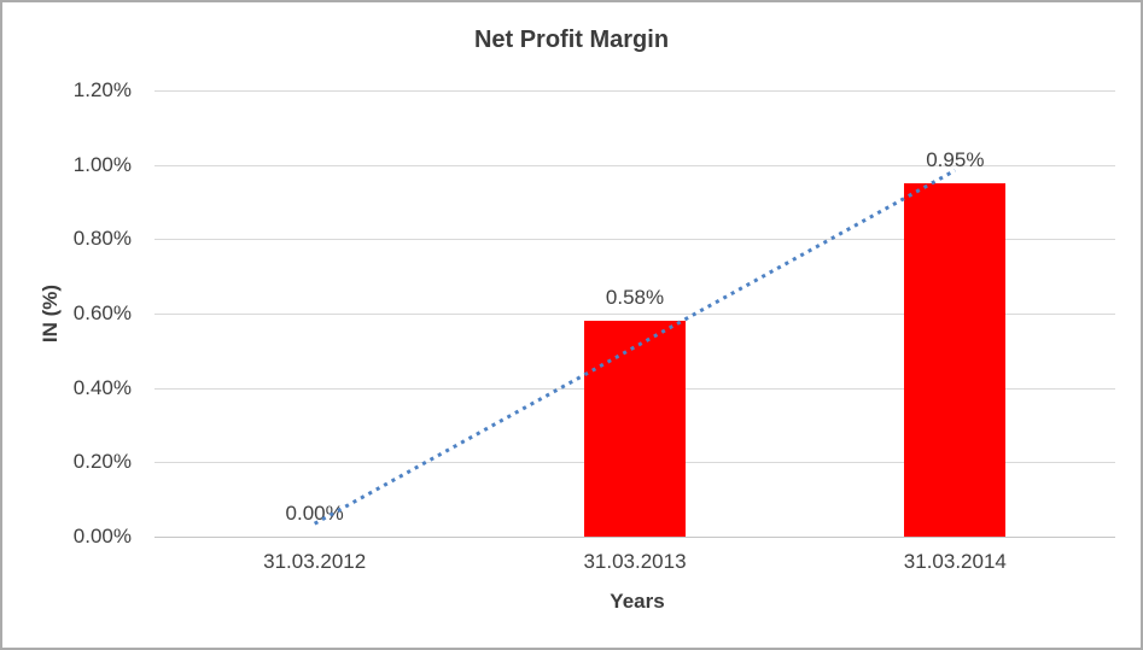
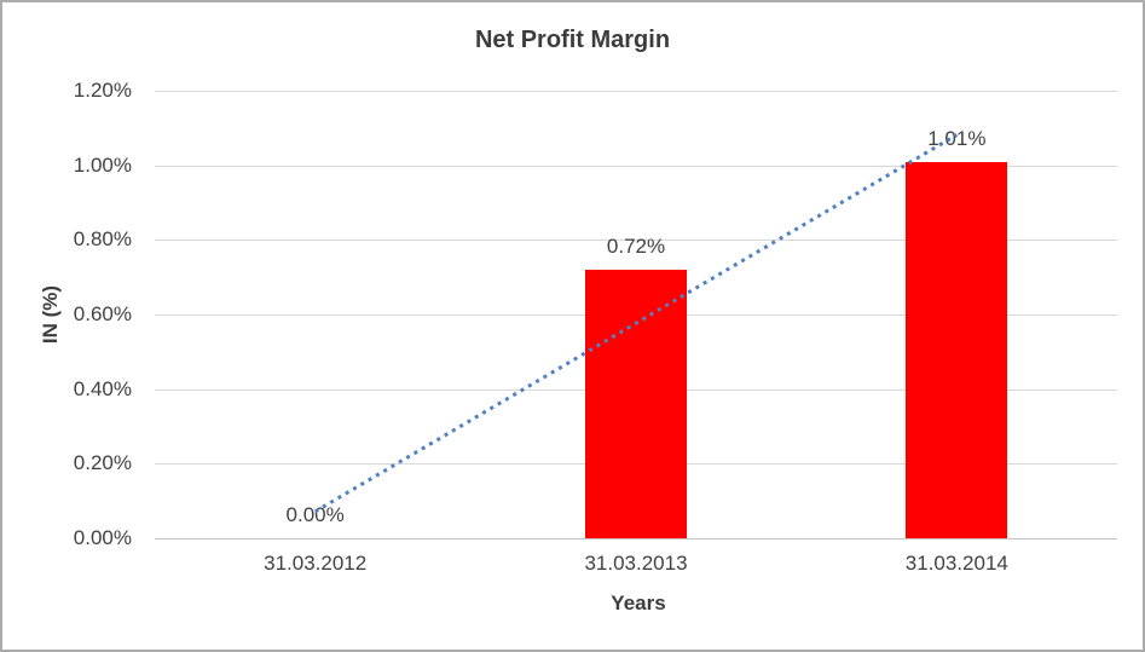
31.03.2013: 0.58% -> 0.72%
31.03.2014: 0.95% -> 1.01%
